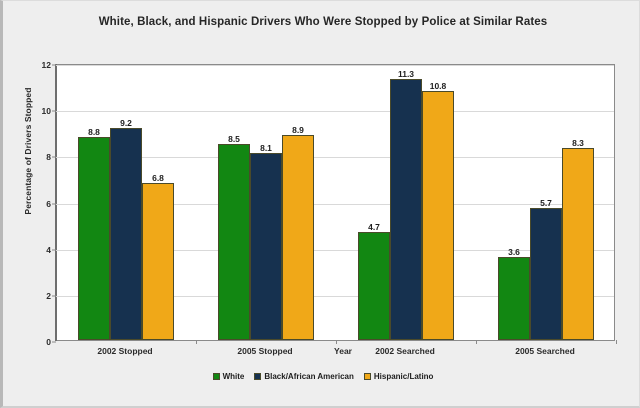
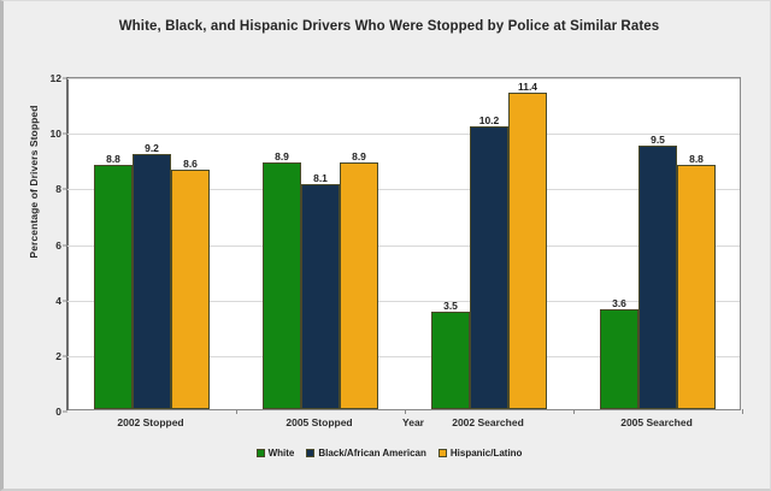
Hispanic/Latino/2002 Stopped: 6.8 -> 8.6
White/2005 Stopped: 8.5 -> 8.9
White/2002 Searched: 4.7 -> 3.5
Black/African American/2002 Searched: 11.3 -> 10.2
Hispanic/Latino/2002 Searched: 10.8 -> 11.4
Black/African American/2005 Searched: 5.7 -> 9.5
Hispanic/Latino/2005 Searched: 8.3 -> 8.8
